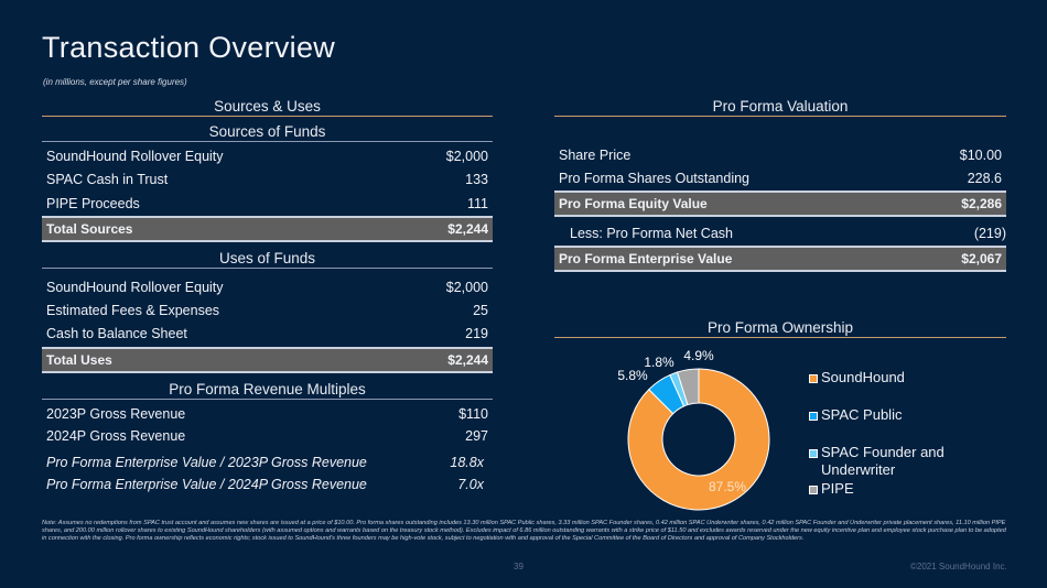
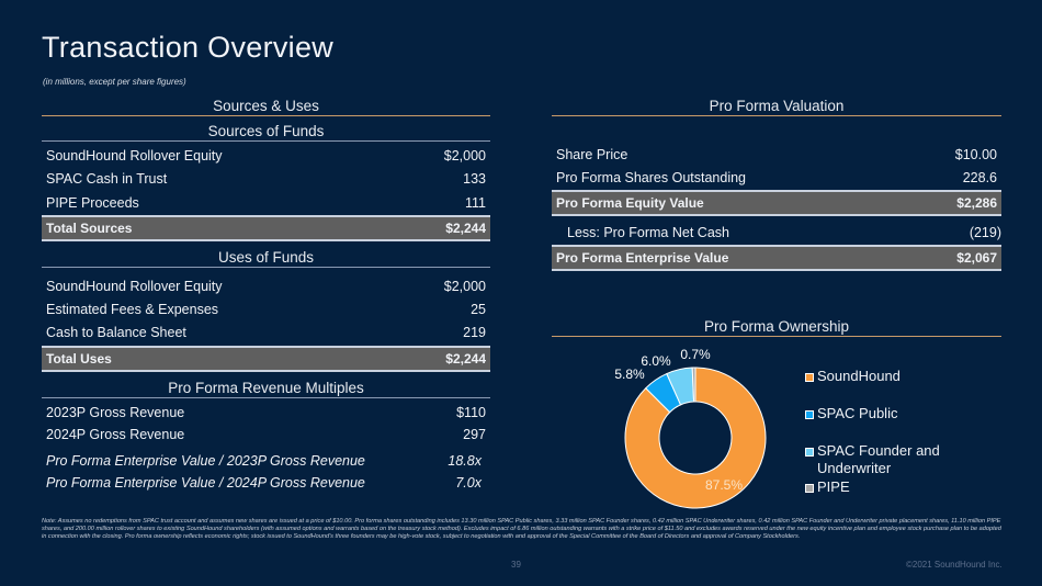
SPAC Founder and Underwriter: 1.8% -> 6.0%
PIPE: 4.9% -> 0.7%
